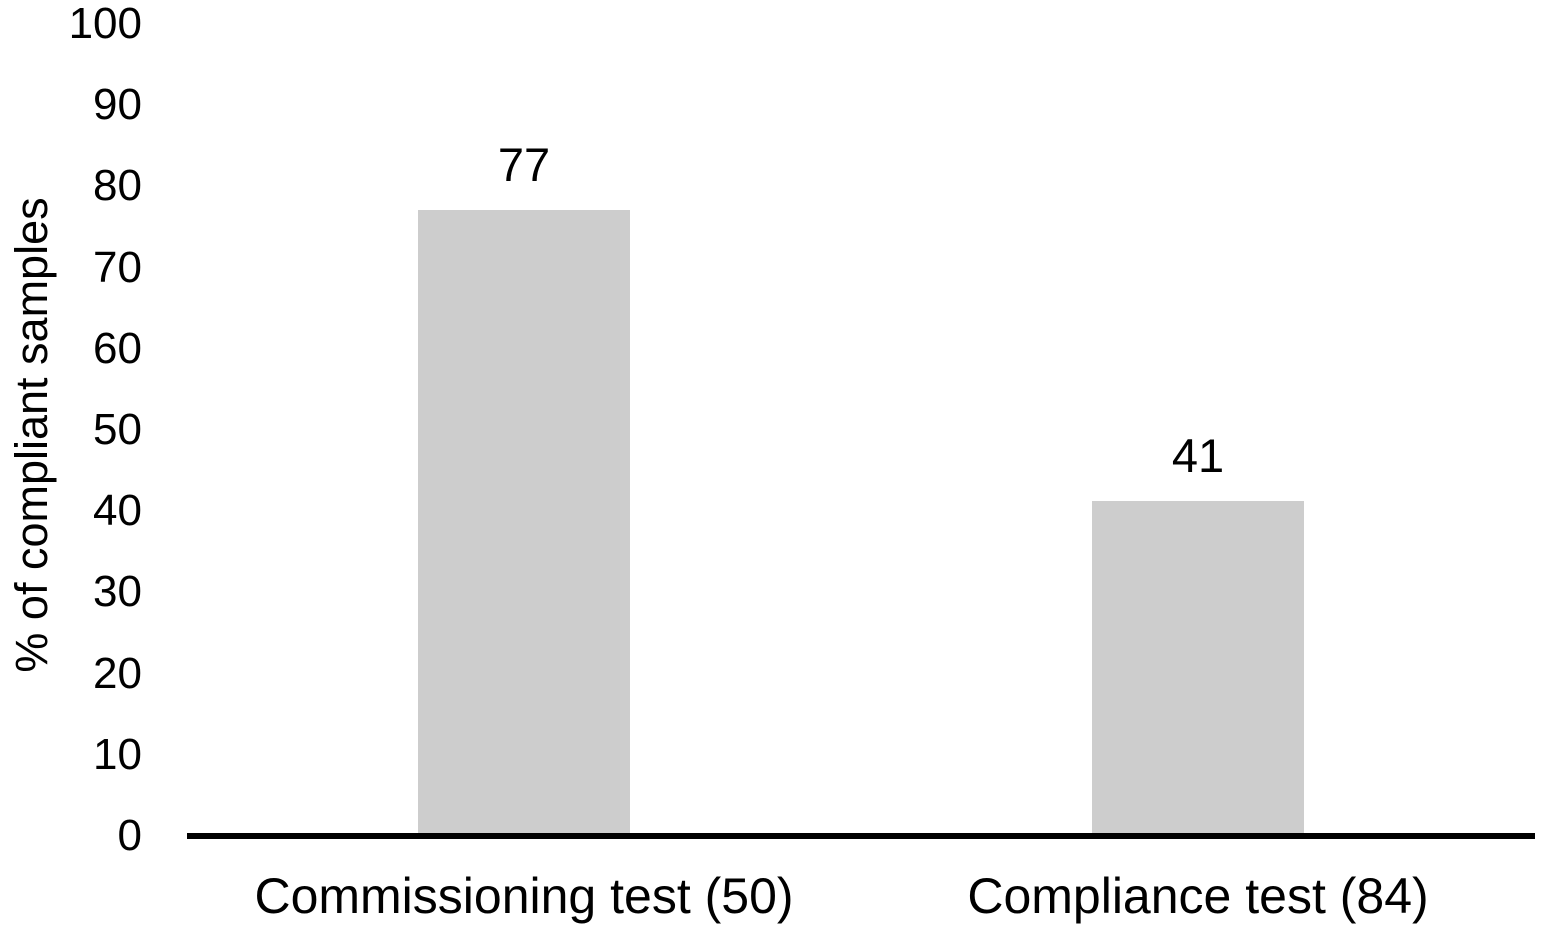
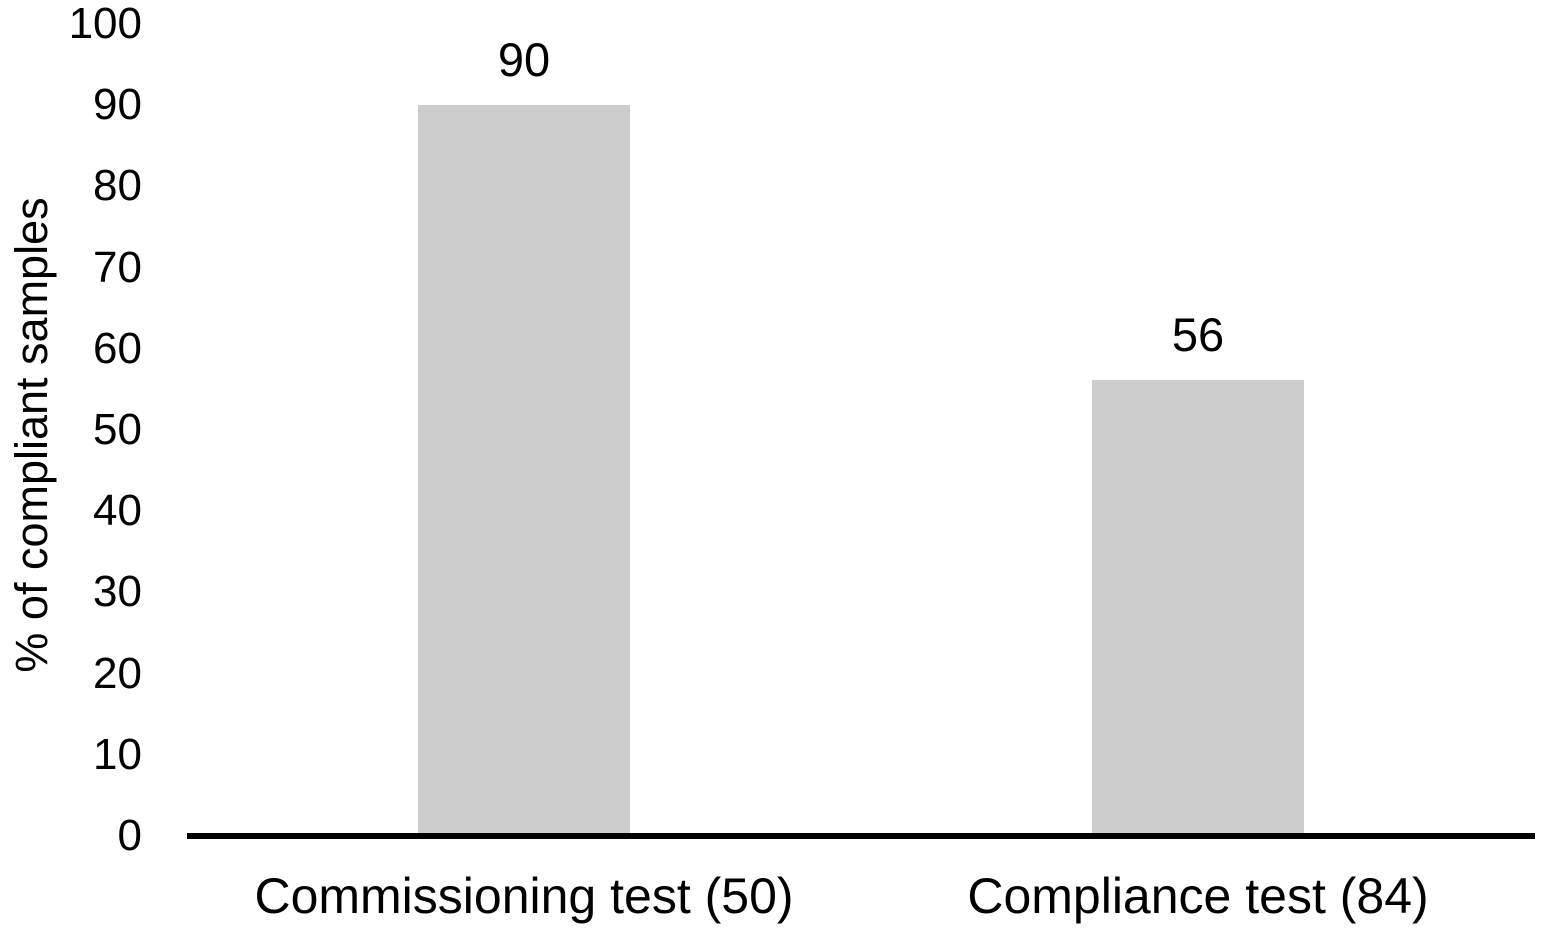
Commissioning test (50): 77 -> 90
Compliance test (84): 41 -> 56
